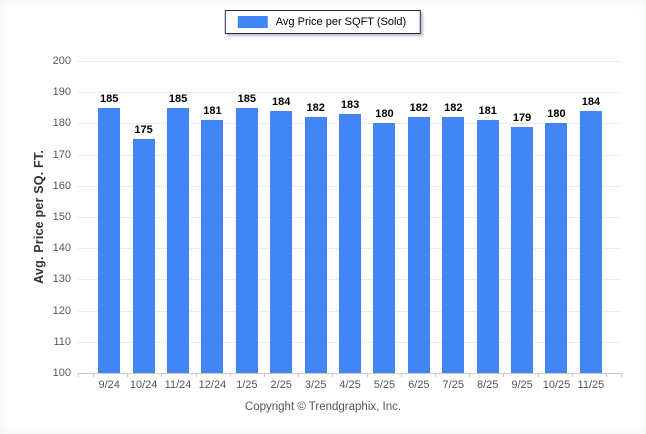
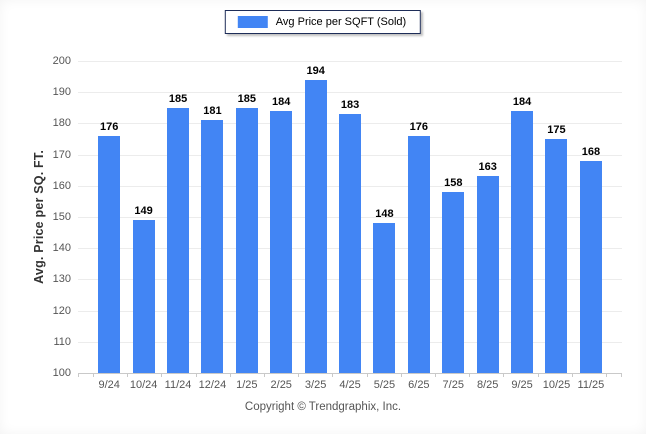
9/24: 185 -> 176
10/24: 175 -> 149
3/25: 182 -> 194
5/25: 180 -> 148
6/25: 182 -> 176
7/25: 182 -> 158
8/25: 181 -> 163
9/25: 179 -> 184
10/25: 180 -> 175
11/25: 184 -> 168
